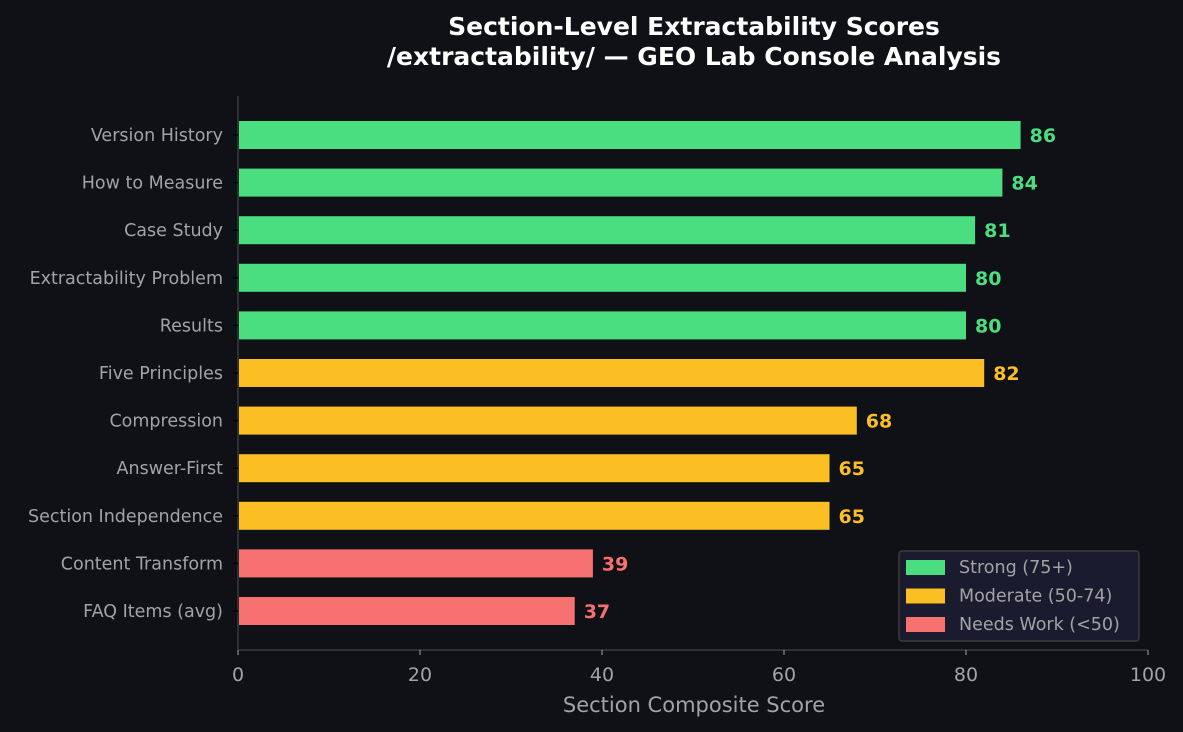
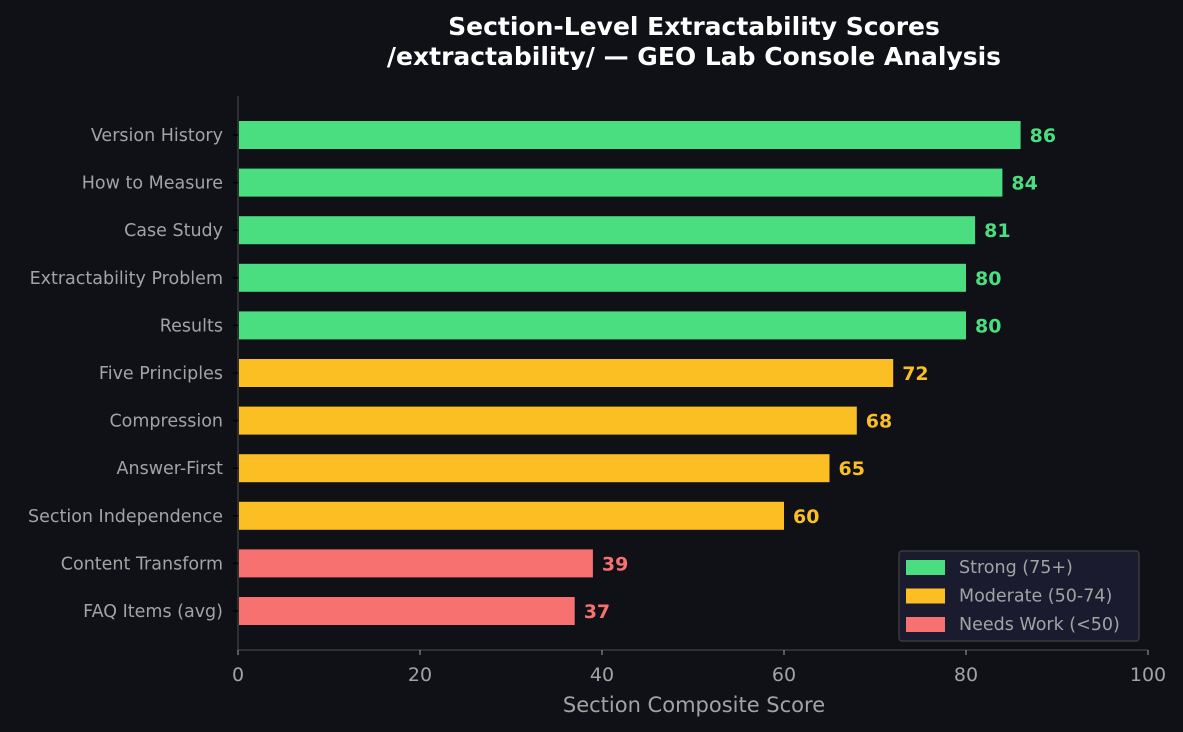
Five Principles: 82 -> 72
Section Independence: 65 -> 60
